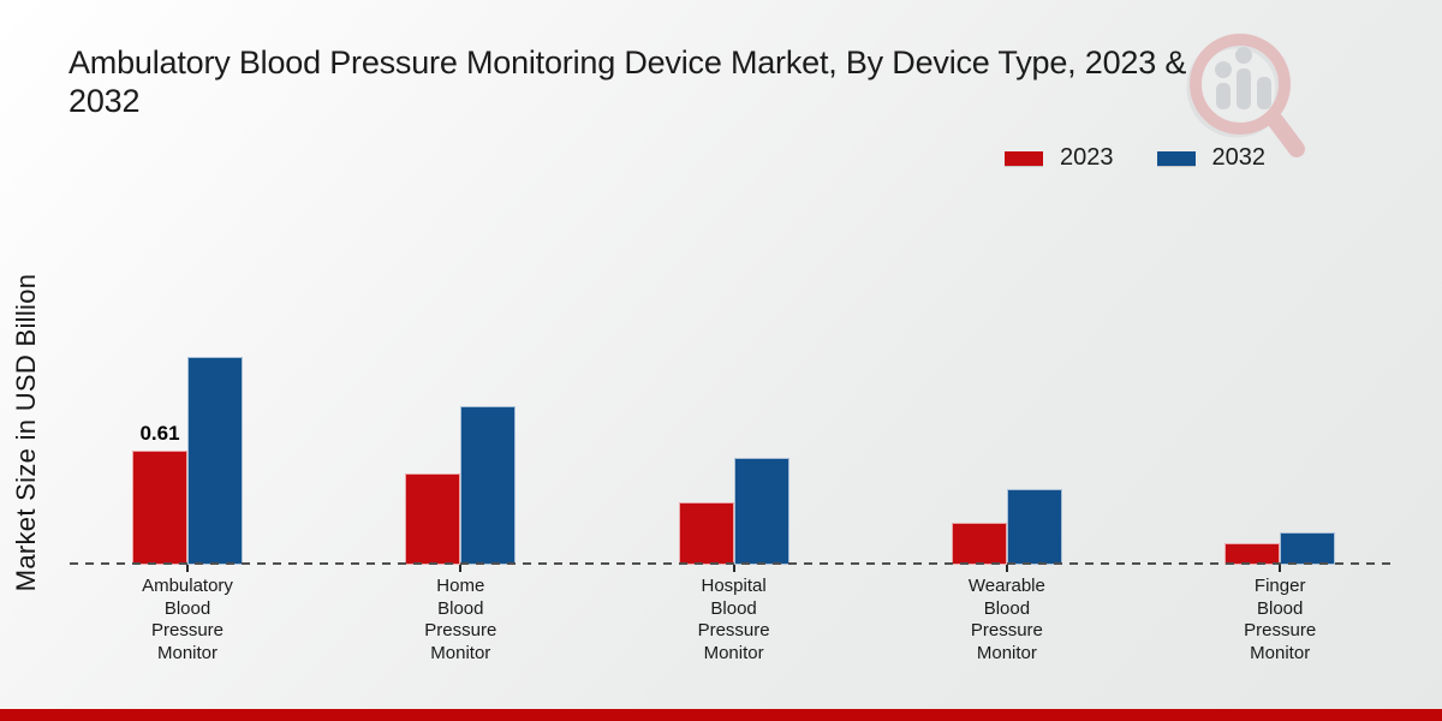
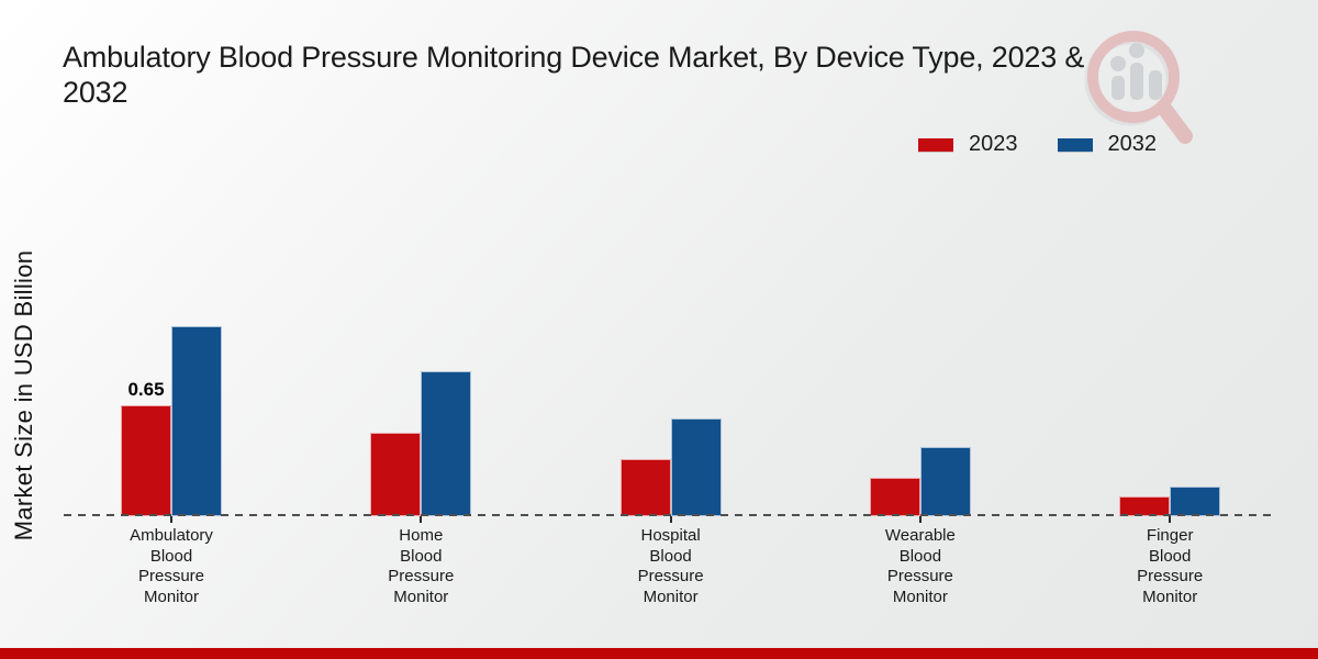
2023/Ambulatory Blood Pressure Monitor: 0.61 -> 0.65
